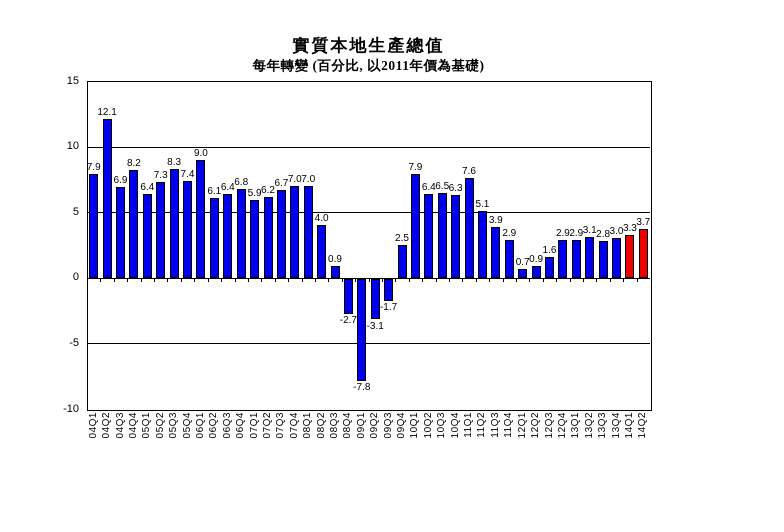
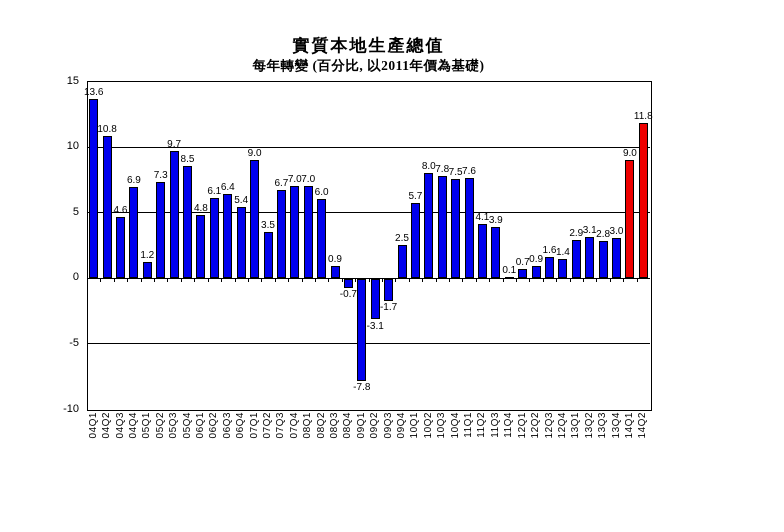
04Q1: 7.9 -> 13.6
04Q2: 12.1 -> 10.8
04Q3: 6.9 -> 4.6
04Q4: 8.2 -> 6.9
05Q1: 6.4 -> 1.2
05Q3: 8.3 -> 9.7
05Q4: 7.4 -> 8.5
06Q1: 9.0 -> 4.8
06Q4: 6.8 -> 5.4
07Q1: 5.9 -> 9.0
07Q2: 6.2 -> 3.5
08Q2: 4.0 -> 6.0
08Q4: -2.7 -> -0.7
10Q1: 7.9 -> 5.7
10Q2: 6.4 -> 8.0
10Q3: 6.5 -> 7.8
10Q4: 6.3 -> 7.5
11Q2: 5.1 -> 4.1
11Q4: 2.9 -> 0.1
12Q4: 2.9 -> 1.4
14Q1: 3.3 -> 9.0
14Q2: 3.7 -> 11.8
